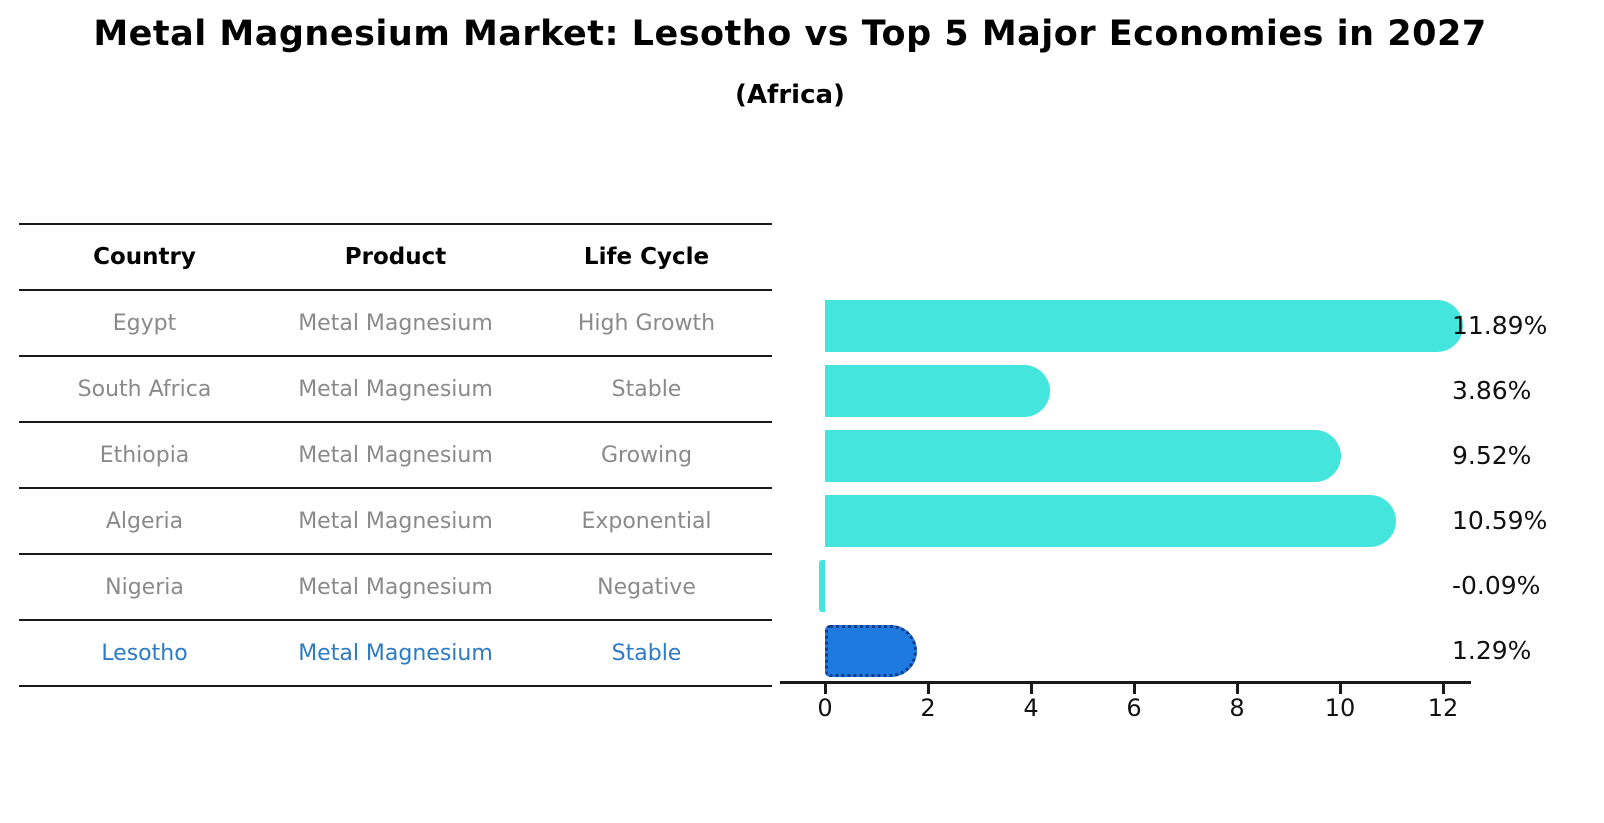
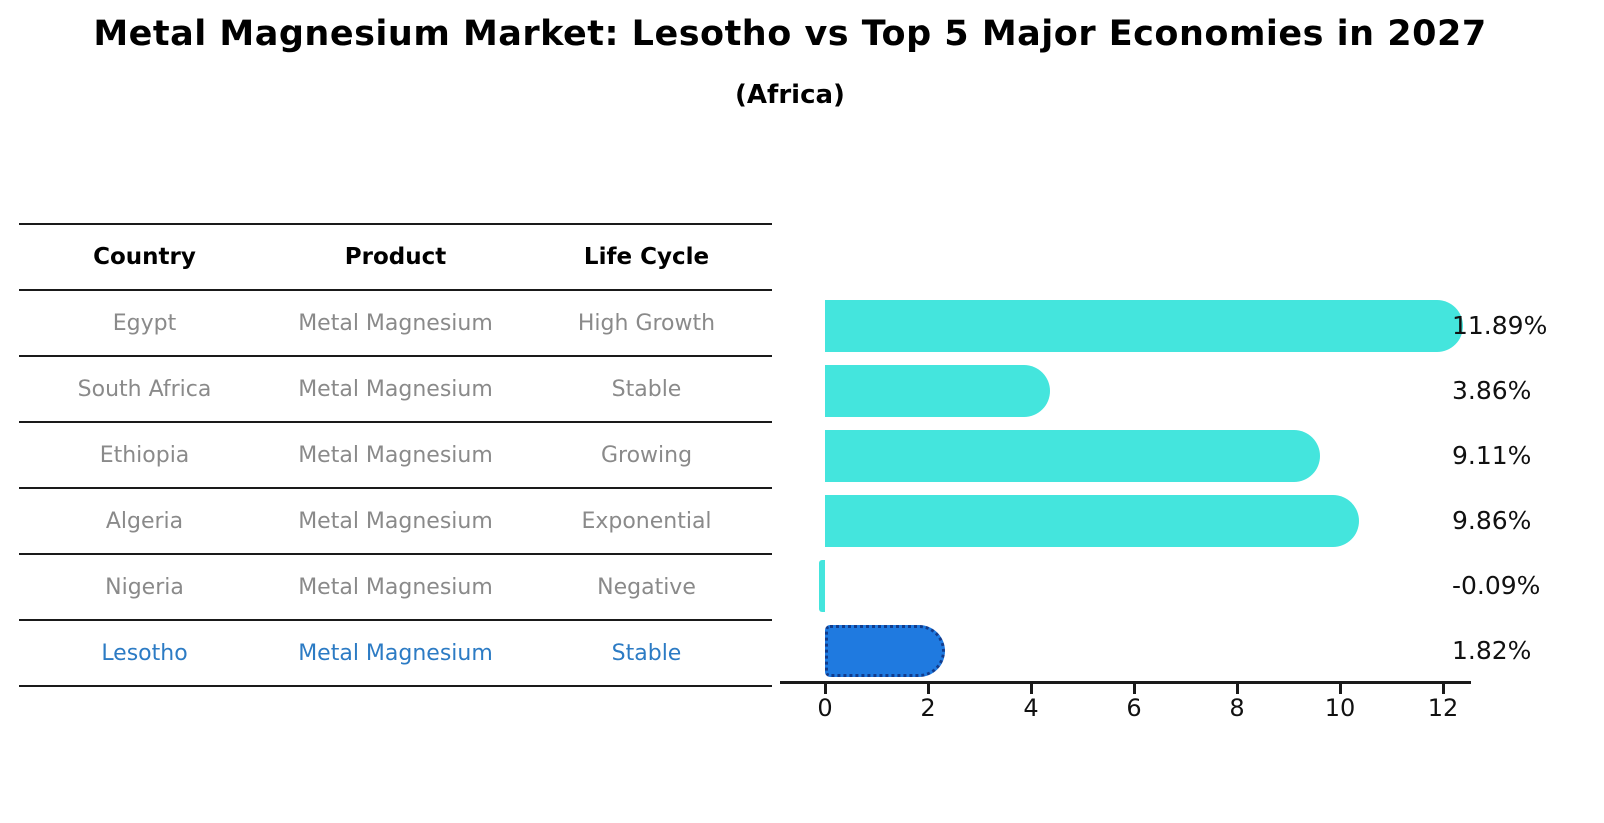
Ethiopia: 9.52% -> 9.11%
Algeria: 10.59% -> 9.86%
Lesotho: 1.29% -> 1.82%
